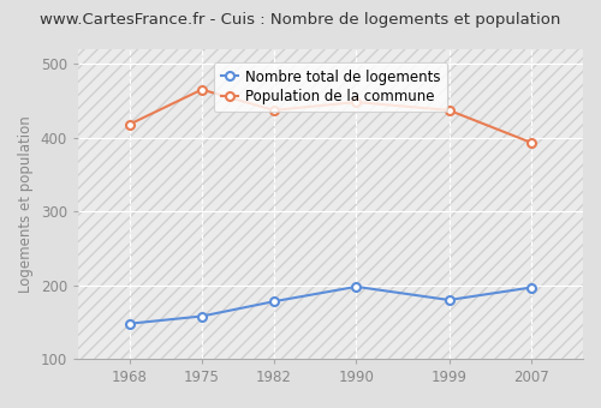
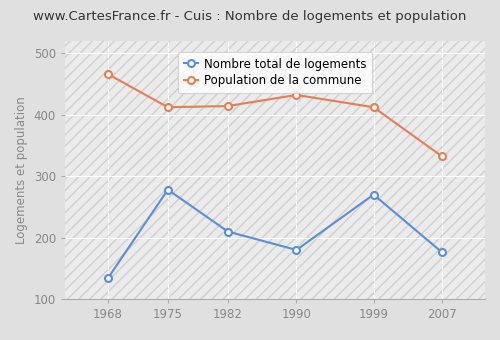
Nombre total de logements/1968: 148 -> 134
Population de la commune/1968: 418 -> 466
Nombre total de logements/1975: 158 -> 278
Population de la commune/1975: 465 -> 412
Nombre total de logements/1982: 178 -> 210
Population de la commune/1982: 437 -> 414
Nombre total de logements/1990: 198 -> 180
Population de la commune/1990: 448 -> 432
Nombre total de logements/1999: 180 -> 270
Population de la commune/1999: 437 -> 412
Nombre total de logements/2007: 197 -> 176
Population de la commune/2007: 393 -> 332
